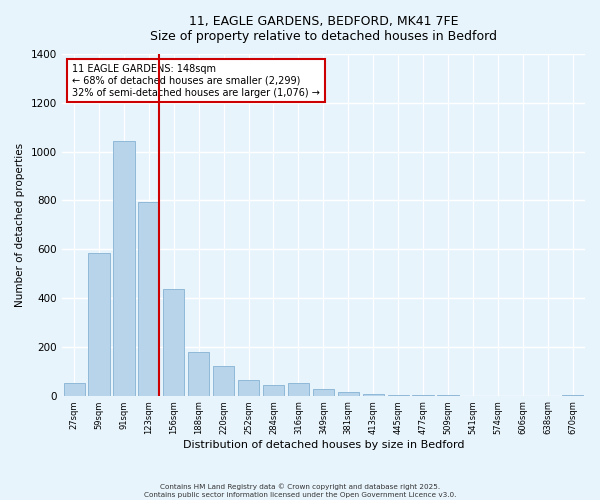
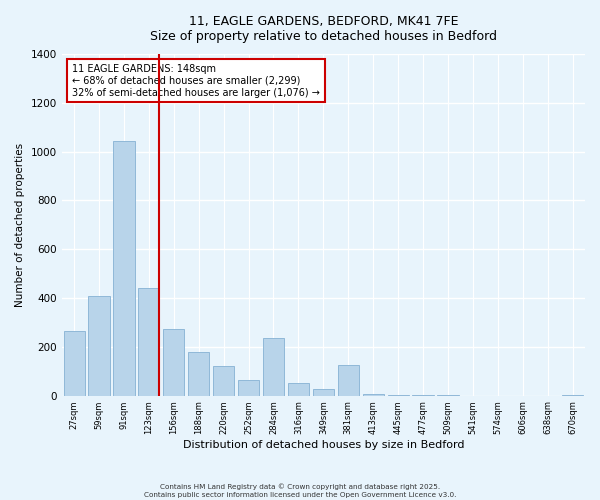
27sqm: 50 -> 265
59sqm: 585 -> 410
123sqm: 795 -> 440
156sqm: 435 -> 275
284sqm: 45 -> 235
381sqm: 15 -> 125
